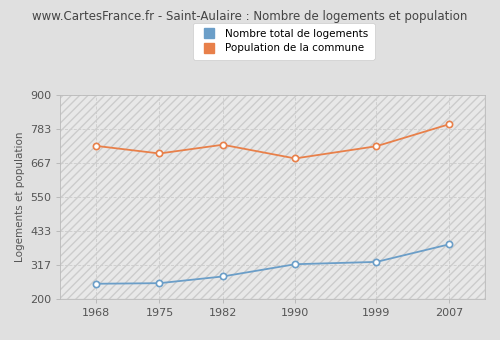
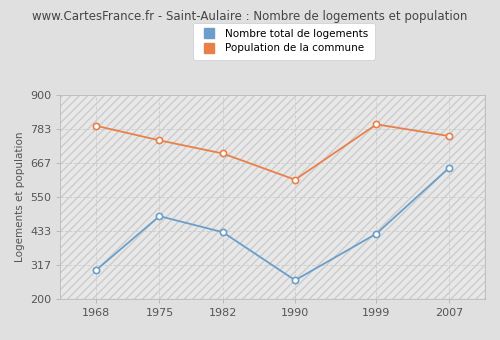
Nombre total de logements/1968: 253 -> 300
Population de la commune/1968: 726 -> 795
Nombre total de logements/1975: 255 -> 485
Population de la commune/1975: 700 -> 745
Nombre total de logements/1982: 278 -> 430
Population de la commune/1982: 730 -> 700
Nombre total de logements/1990: 320 -> 265
Population de la commune/1990: 683 -> 610
Nombre total de logements/1999: 328 -> 425
Population de la commune/1999: 725 -> 800
Nombre total de logements/2007: 388 -> 650
Population de la commune/2007: 800 -> 760
